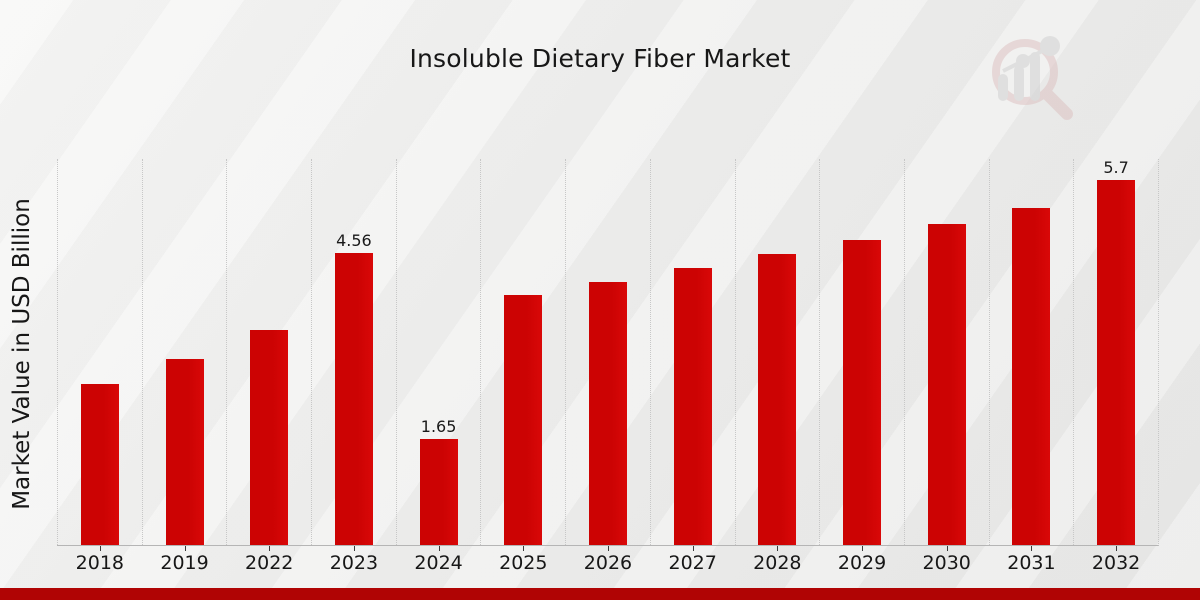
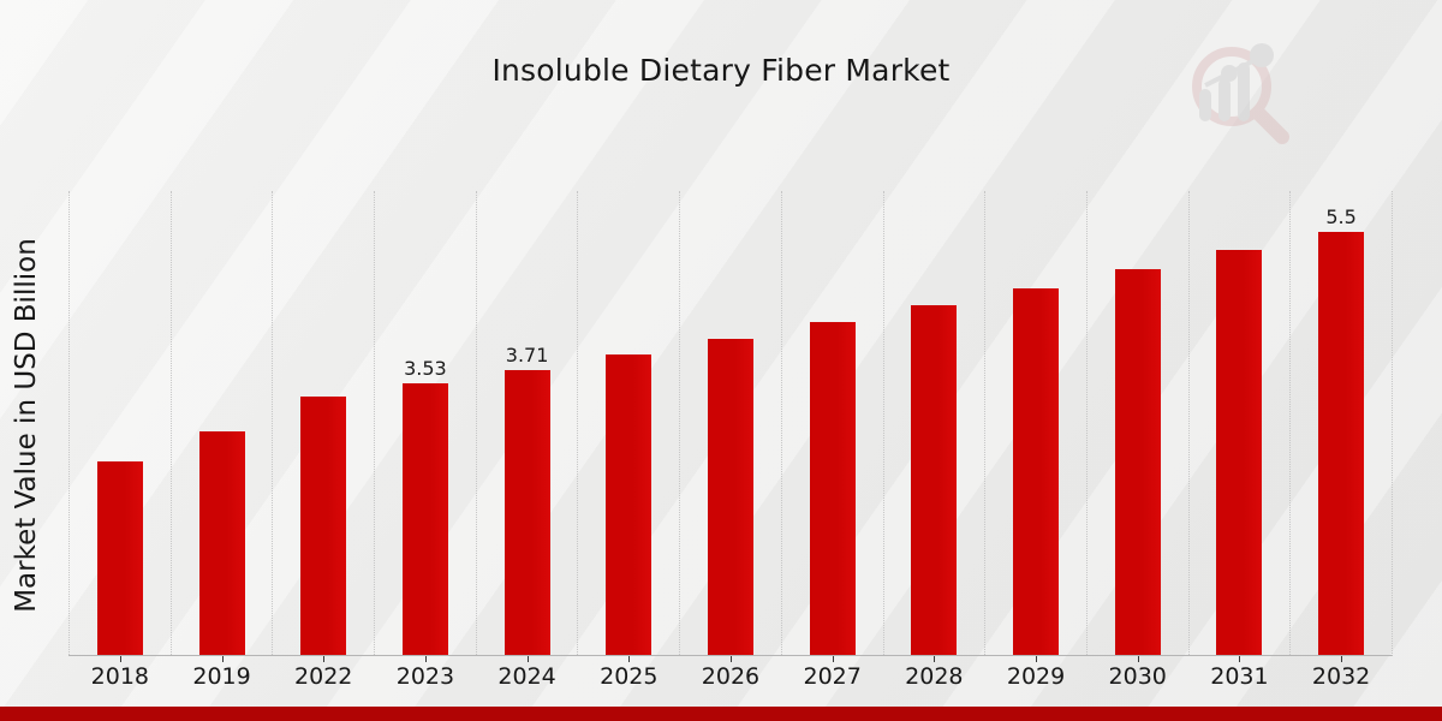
2023: 4.56 -> 3.53
2024: 1.65 -> 3.71
2032: 5.7 -> 5.5
